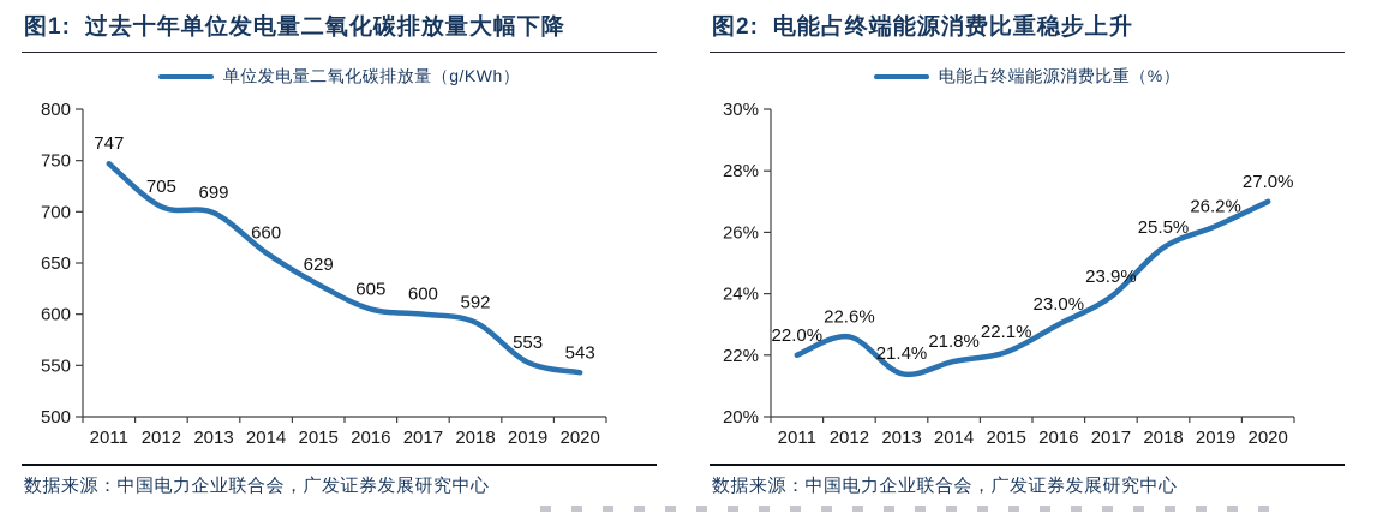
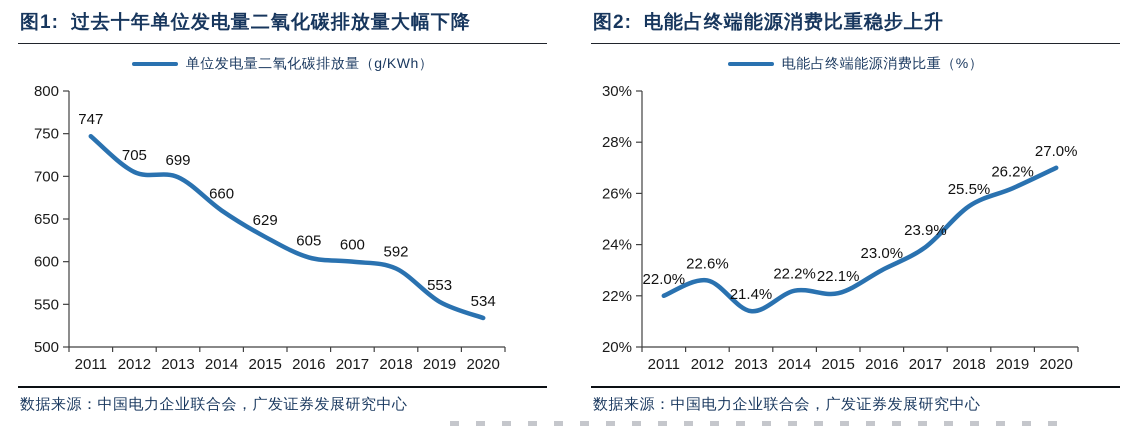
过去十年单位发电量二氧化碳排放量大幅下降/2020: 543 -> 534
电能占终端能源消费比重稳步上升/2014: 21.8% -> 22.2%
